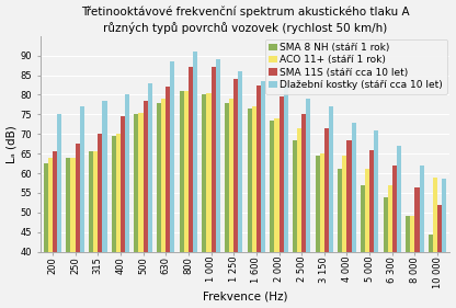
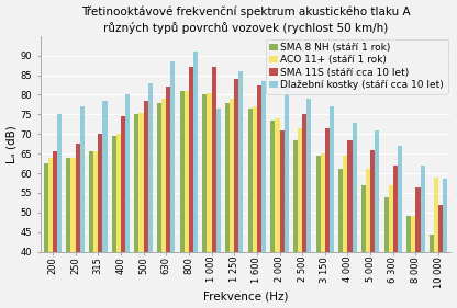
Dlažební kostky (stáří cca 10 let)/1 000: 89.0 -> 76.5
SMA 11S (stáří cca 10 let)/2 000: 79.5 -> 71.0
